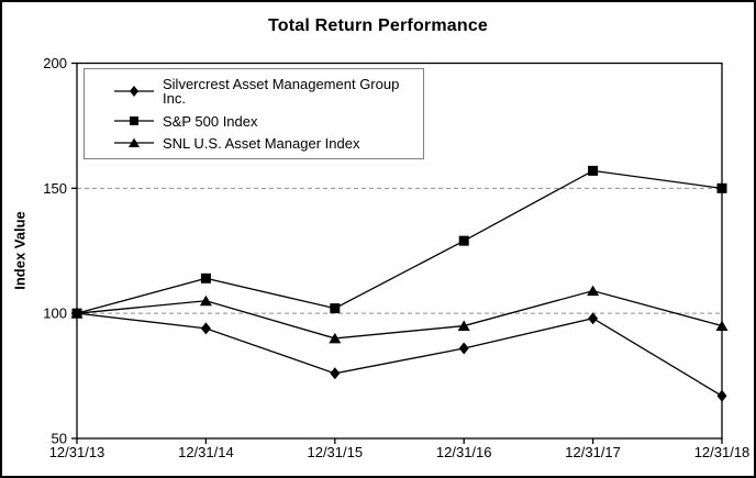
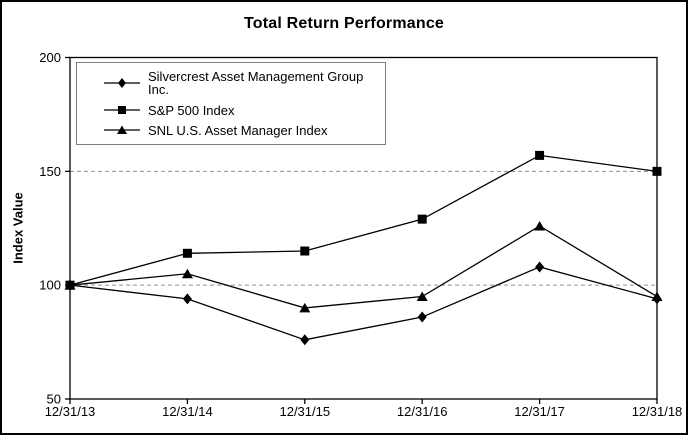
S&P 500 Index/12/31/15: 102 -> 115
Silvercrest Asset Management Group Inc./12/31/17: 98 -> 108
SNL U.S. Asset Manager Index/12/31/17: 109 -> 126
Silvercrest Asset Management Group Inc./12/31/18: 67 -> 94
